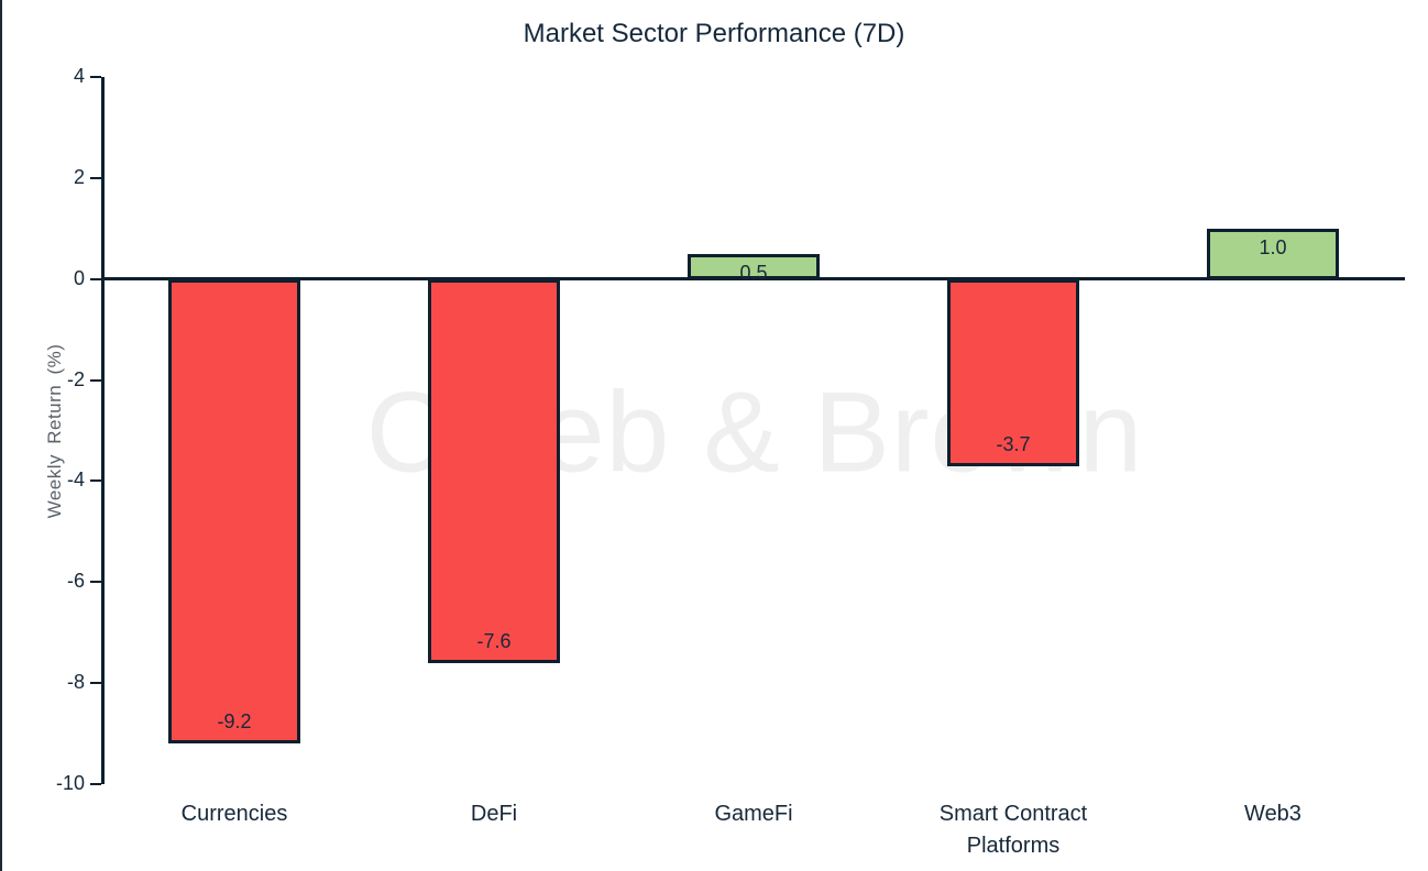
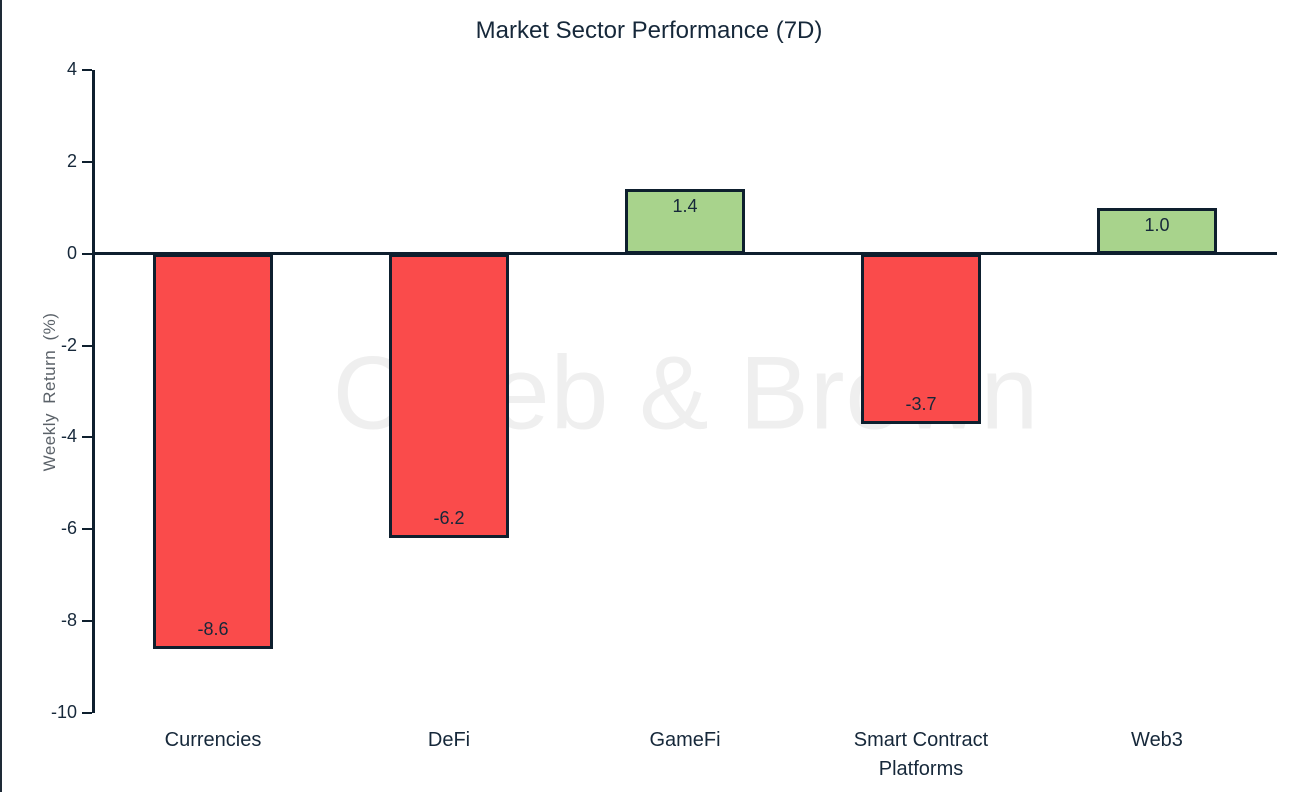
Currencies: -9.2 -> -8.6
DeFi: -7.6 -> -6.2
GameFi: 0.5 -> 1.4
